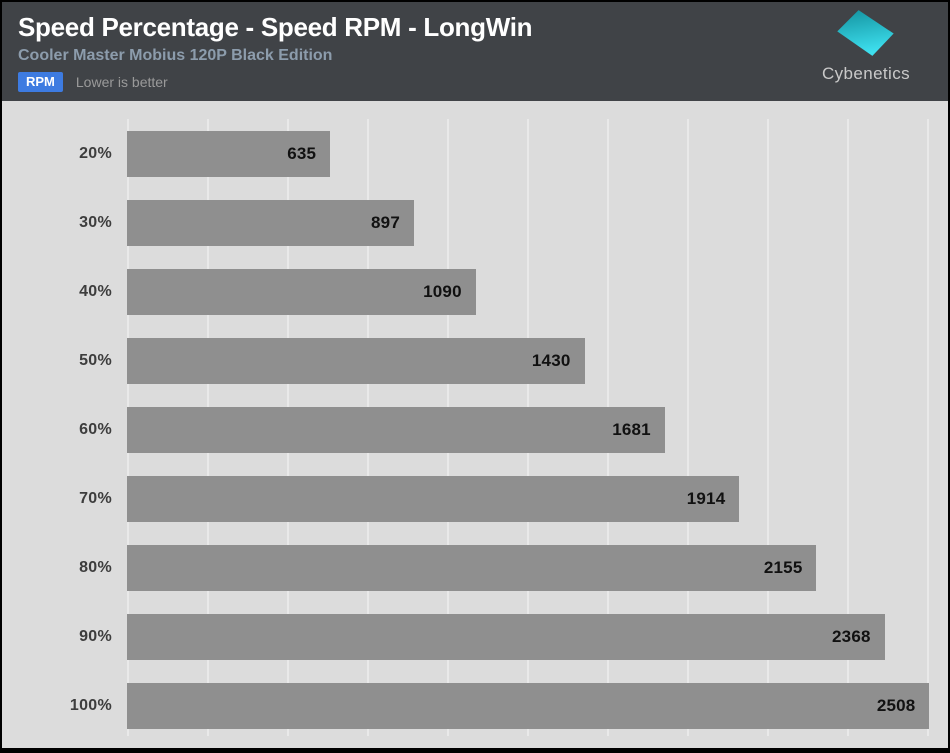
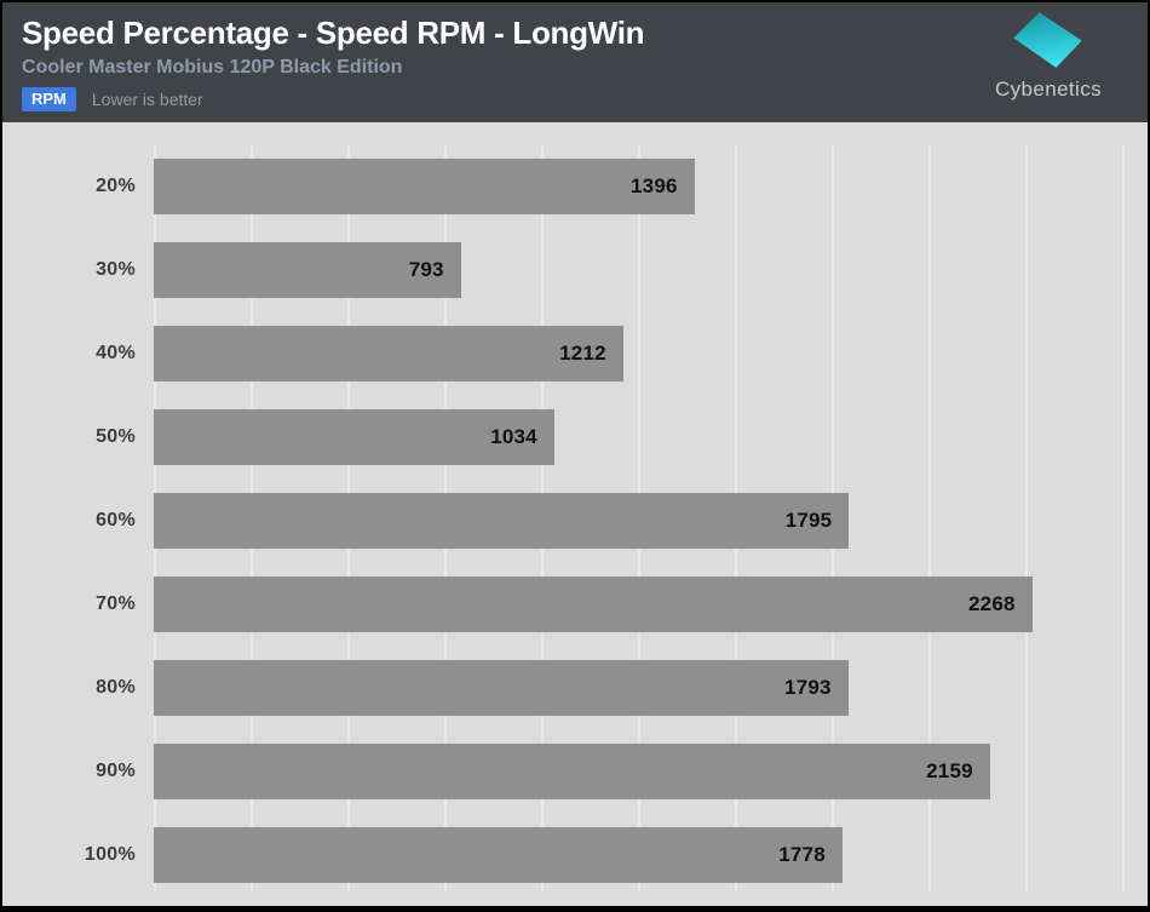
20%: 635 -> 1396
30%: 897 -> 793
40%: 1090 -> 1212
50%: 1430 -> 1034
60%: 1681 -> 1795
70%: 1914 -> 2268
80%: 2155 -> 1793
90%: 2368 -> 2159
100%: 2508 -> 1778
